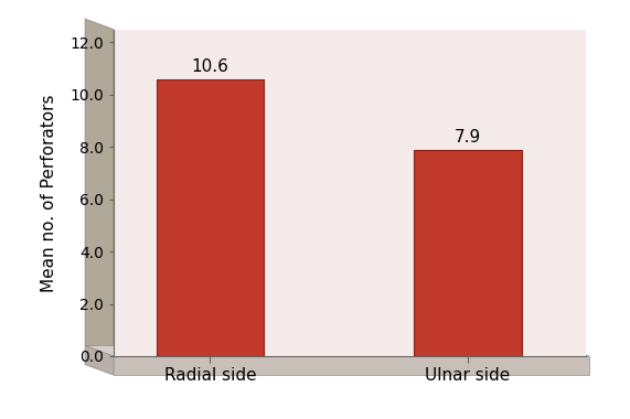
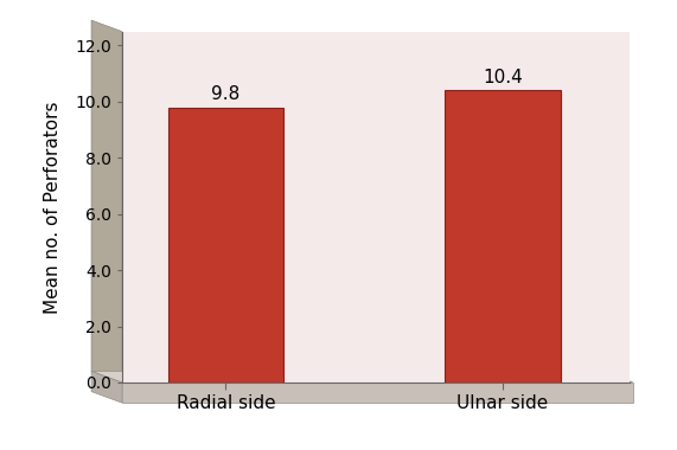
Radial side: 10.6 -> 9.8
Ulnar side: 7.9 -> 10.4
